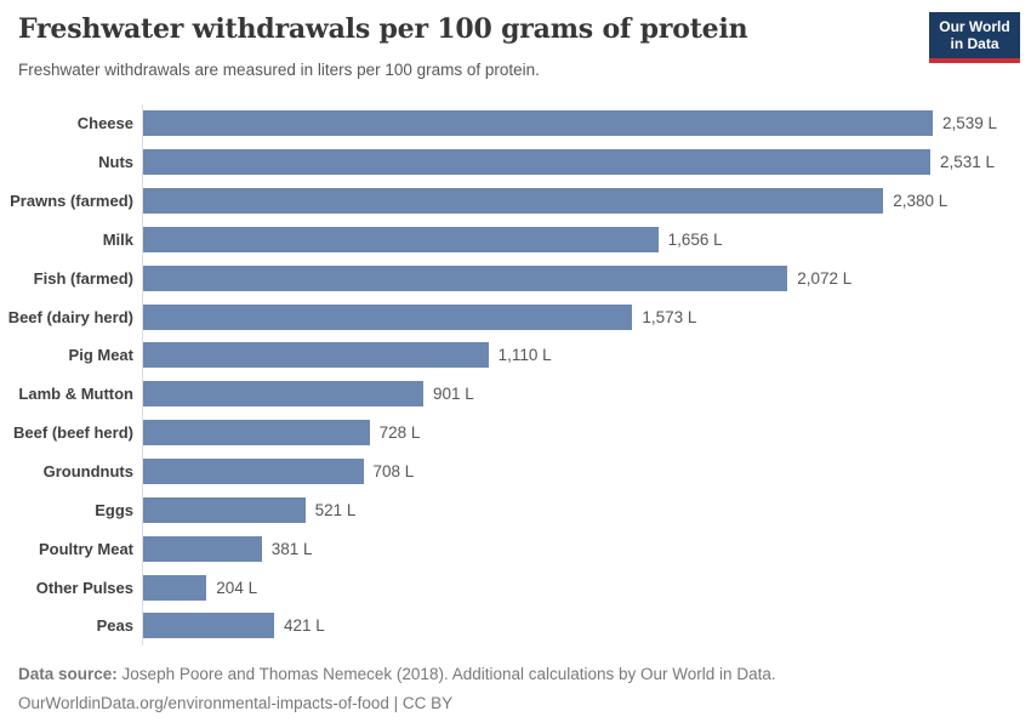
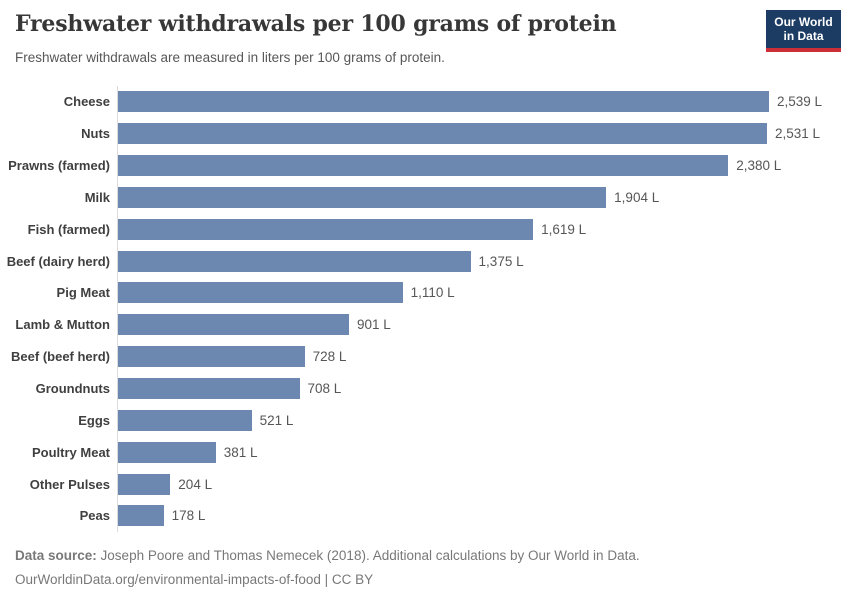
Milk: 1,656 -> 1,904
Fish (farmed): 2,072 -> 1,619
Beef (dairy herd): 1,573 -> 1,375
Peas: 421 -> 178
